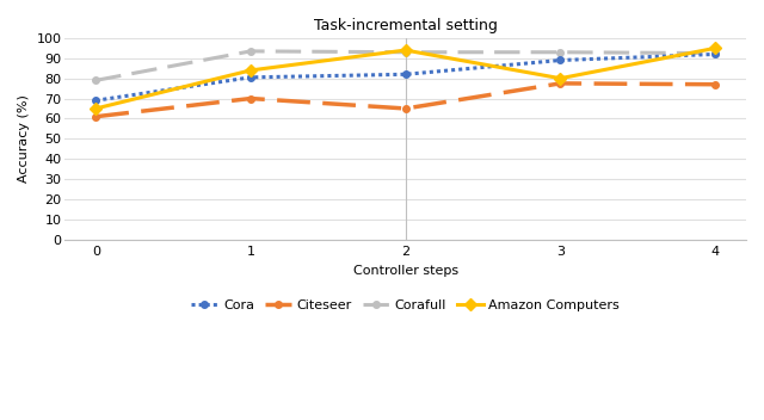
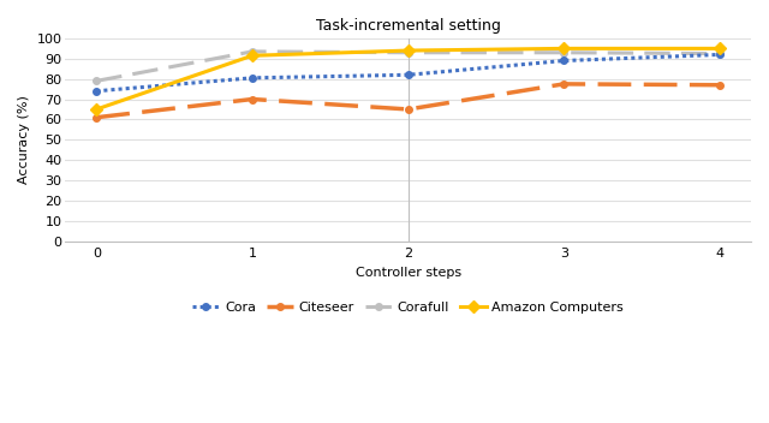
Cora/0: 69 -> 74
Amazon Computers/1: 84 -> 92
Amazon Computers/3: 80 -> 95
